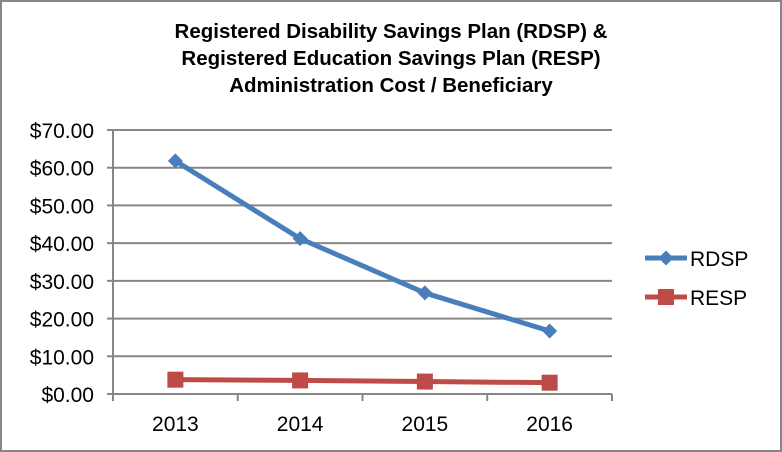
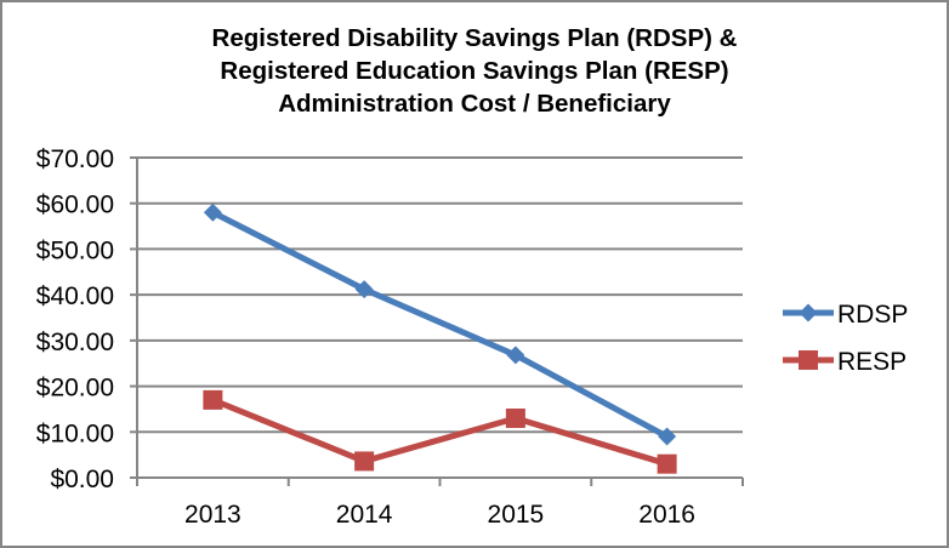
RDSP/2013: $62 -> $58
RESP/2013: $4 -> $17
RESP/2015: $3 -> $13
RDSP/2016: $17 -> $9
